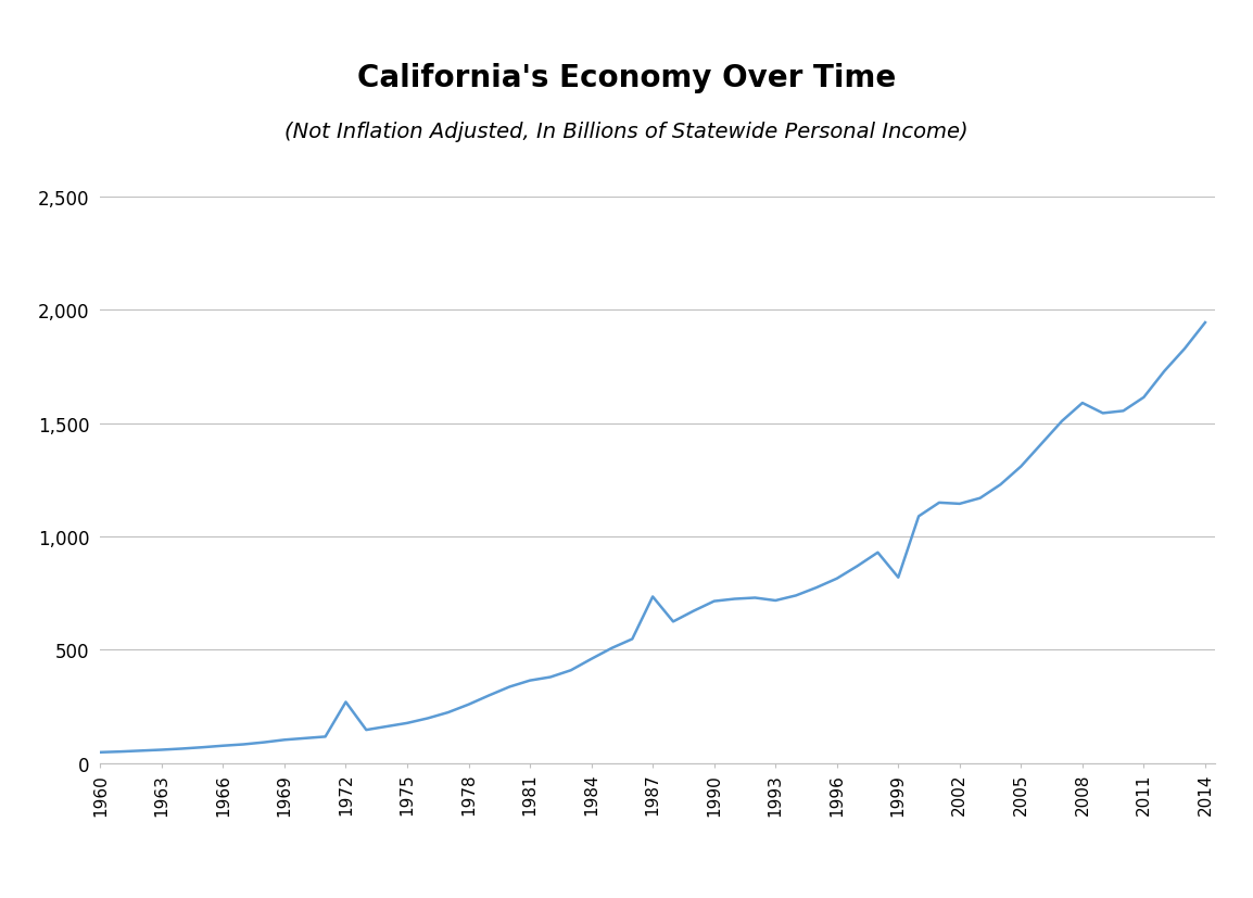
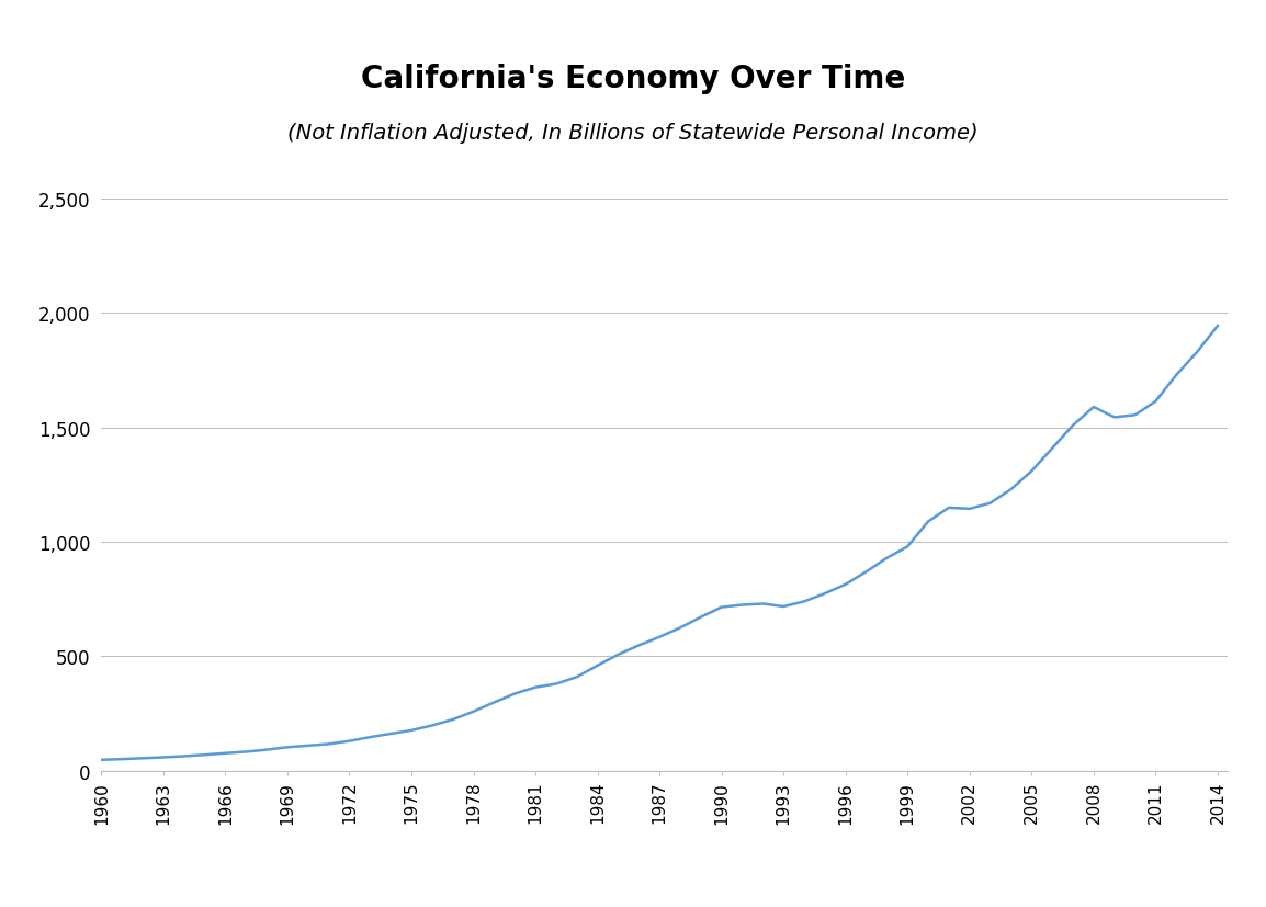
1972: 270 -> 130
1987: 735 -> 585
1999: 820 -> 980
